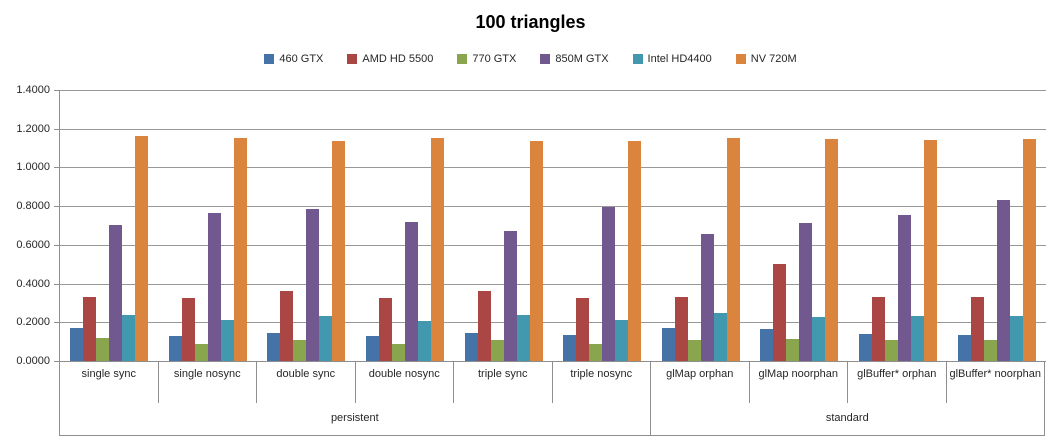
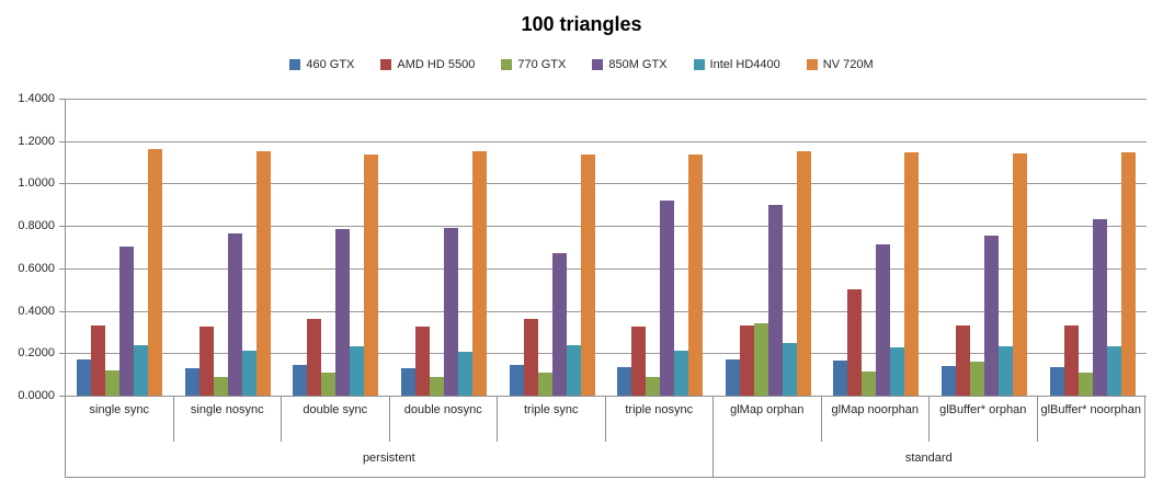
850M GTX/double nosync: 0.72 -> 0.79
850M GTX/triple nosync: 0.80 -> 0.92
770 GTX/glMap orphan: 0.11 -> 0.34
850M GTX/glMap orphan: 0.66 -> 0.90
770 GTX/glBuffer* orphan: 0.11 -> 0.16
